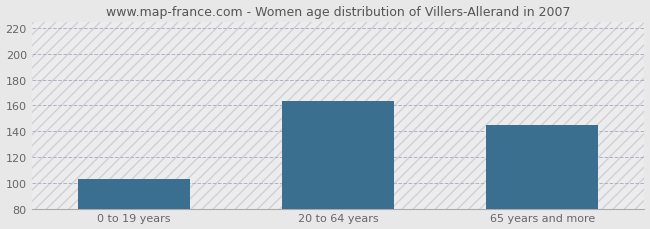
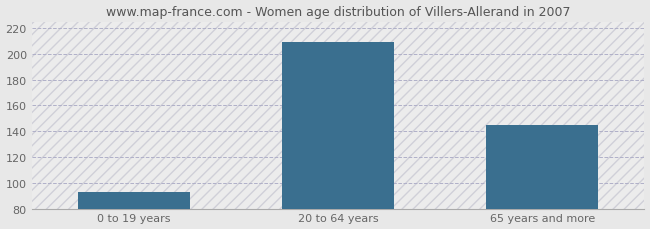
0 to 19 years: 103 -> 93
20 to 64 years: 163 -> 209
